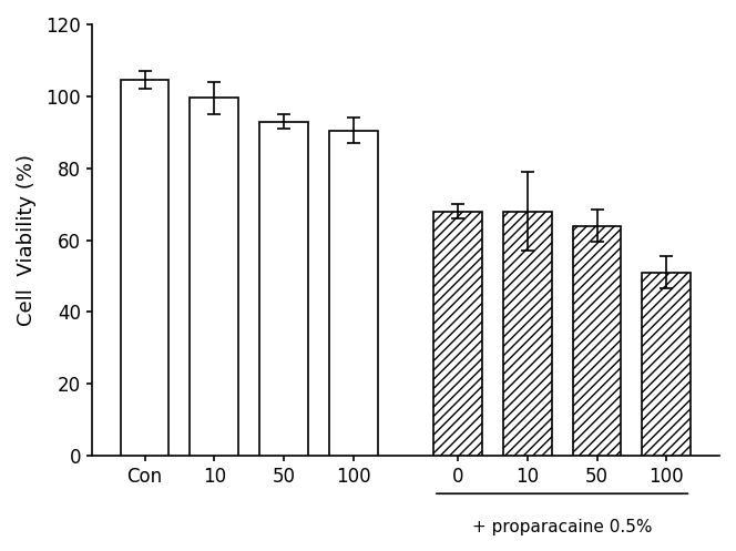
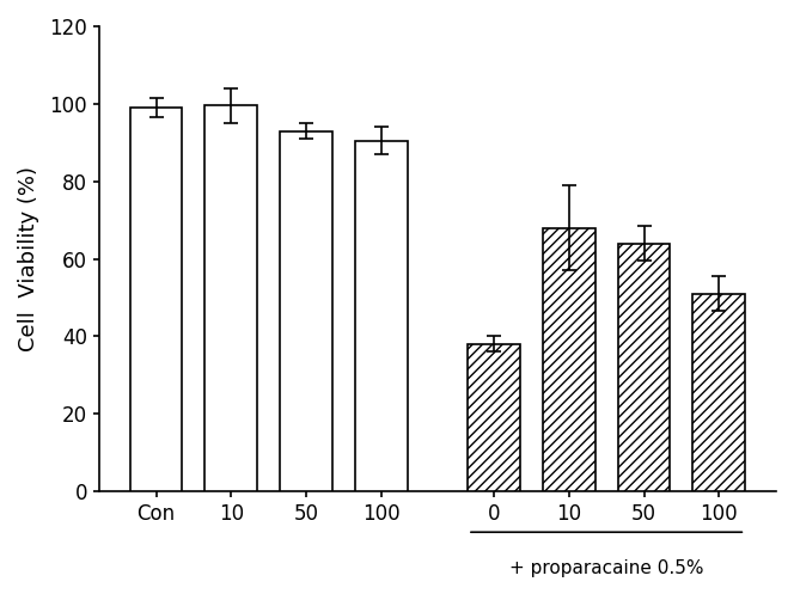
Con: 104.5 -> 99.0
0: 68.0 -> 38.0
